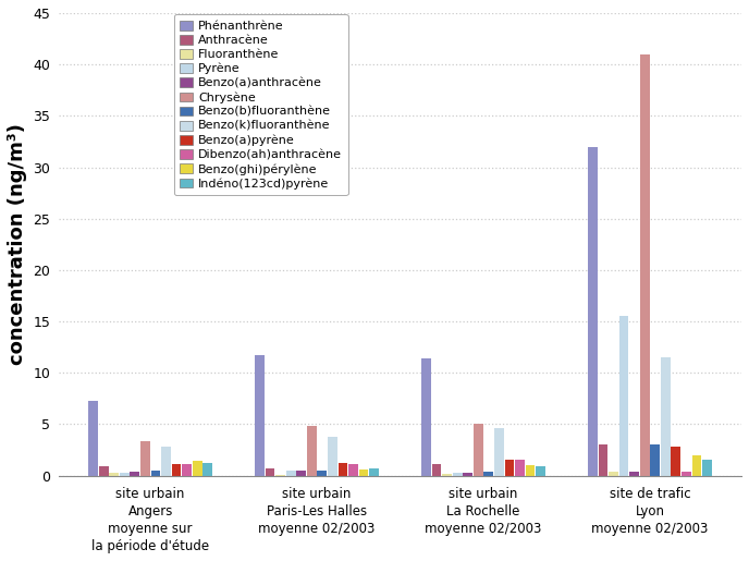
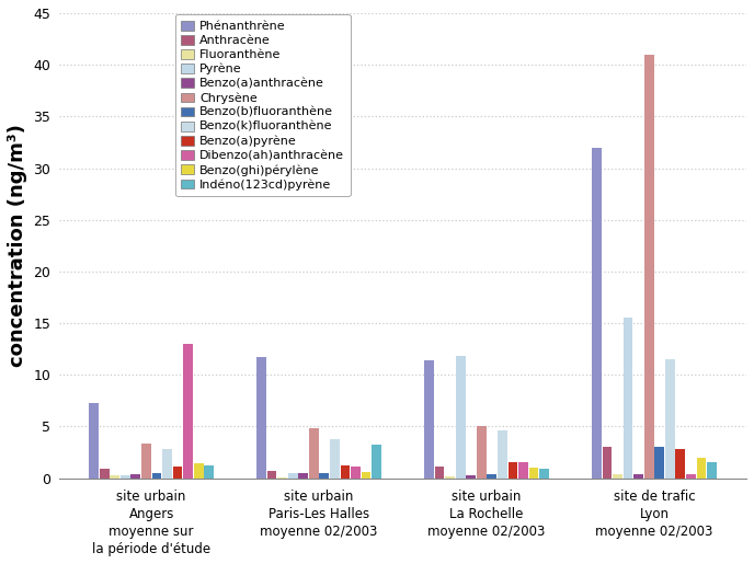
Dibenzo(ah)anthracène/site urbain Angers moyenne sur la période d'étude: 1.1 -> 13.0
Indéno(123cd)pyrène/site urbain Paris-Les Halles moyenne 02/2003: 0.7 -> 3.2
Pyrène/site urbain La Rochelle moyenne 02/2003: 0.3 -> 11.8
